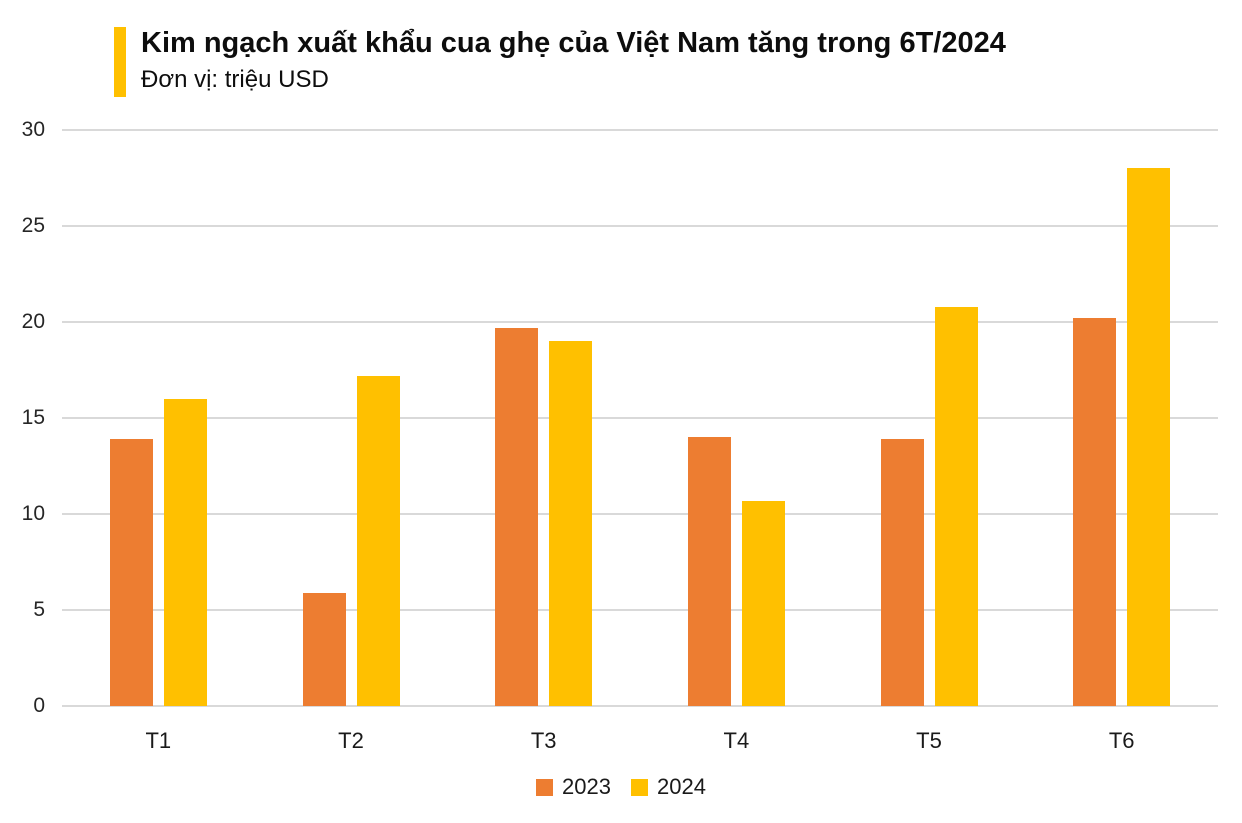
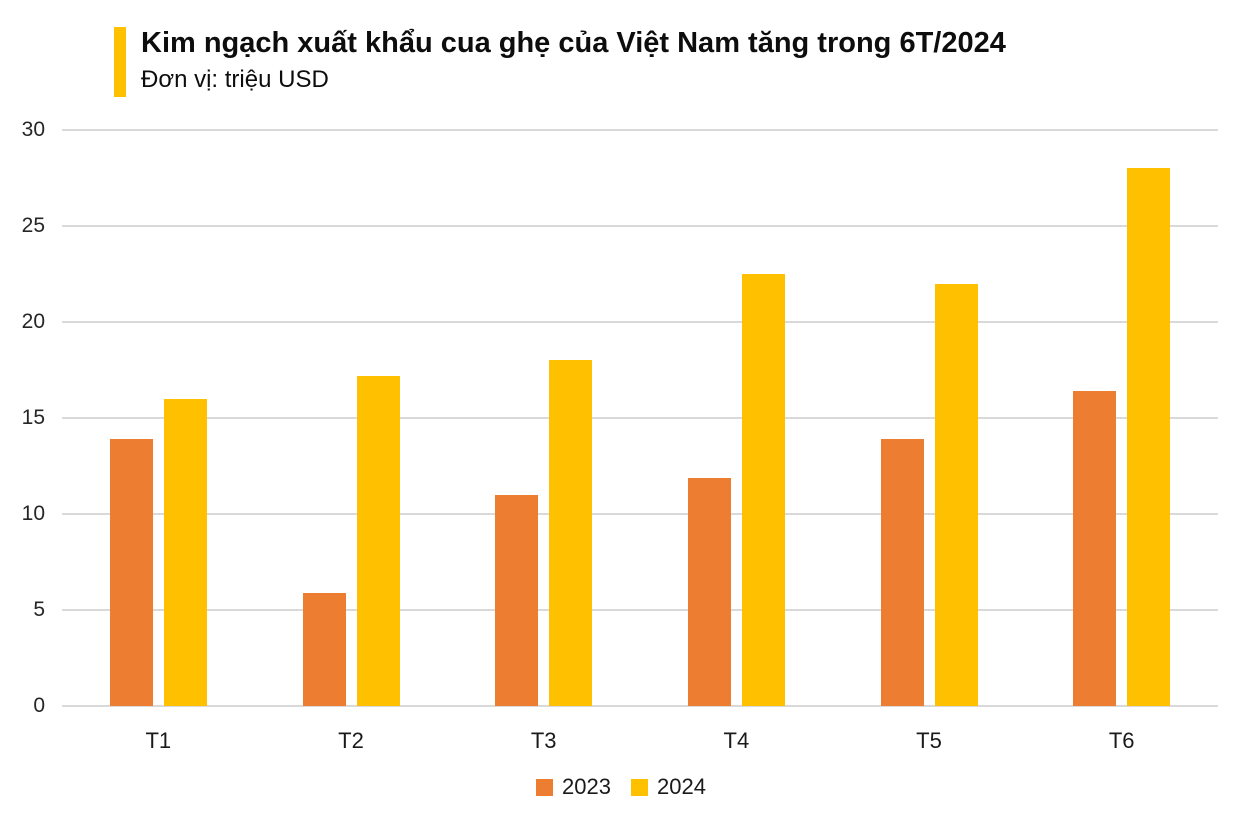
2023/T3: 19.7 -> 11.0
2024/T3: 19.0 -> 18.0
2023/T4: 14.0 -> 11.9
2024/T4: 10.7 -> 22.5
2024/T5: 20.8 -> 22.0
2023/T6: 20.2 -> 16.4
